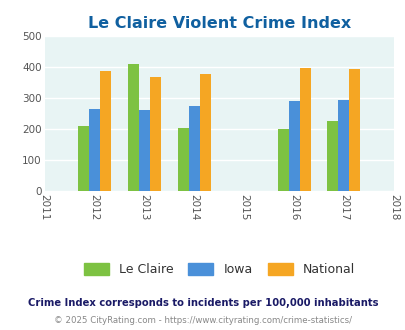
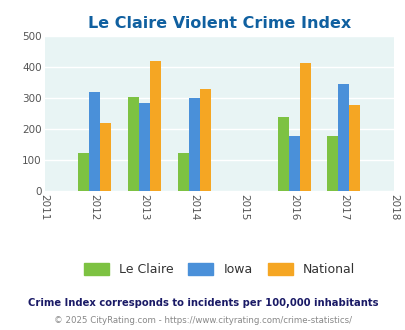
Le Claire/2012: 210 -> 125
Iowa/2012: 265 -> 320
National/2012: 388 -> 220
Le Claire/2013: 410 -> 305
Iowa/2013: 262 -> 285
National/2013: 368 -> 420
Le Claire/2014: 205 -> 125
Iowa/2014: 275 -> 300
National/2014: 378 -> 330
Le Claire/2016: 202 -> 240
Iowa/2016: 292 -> 180
National/2016: 398 -> 415
Le Claire/2017: 228 -> 180
Iowa/2017: 295 -> 345
National/2017: 394 -> 280
